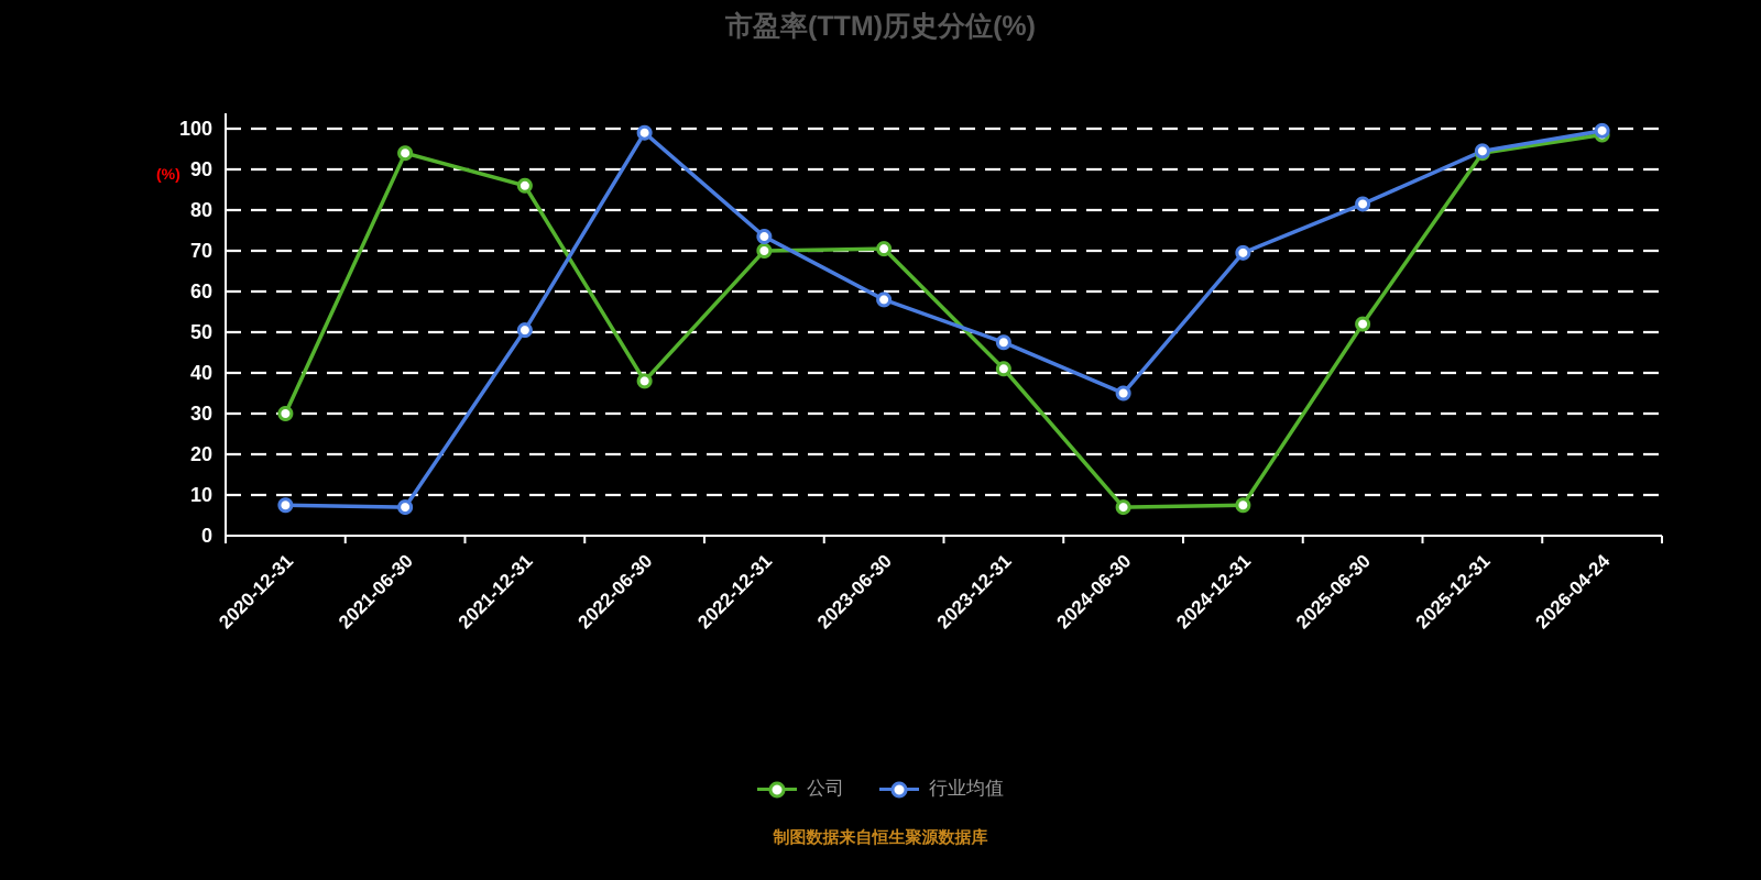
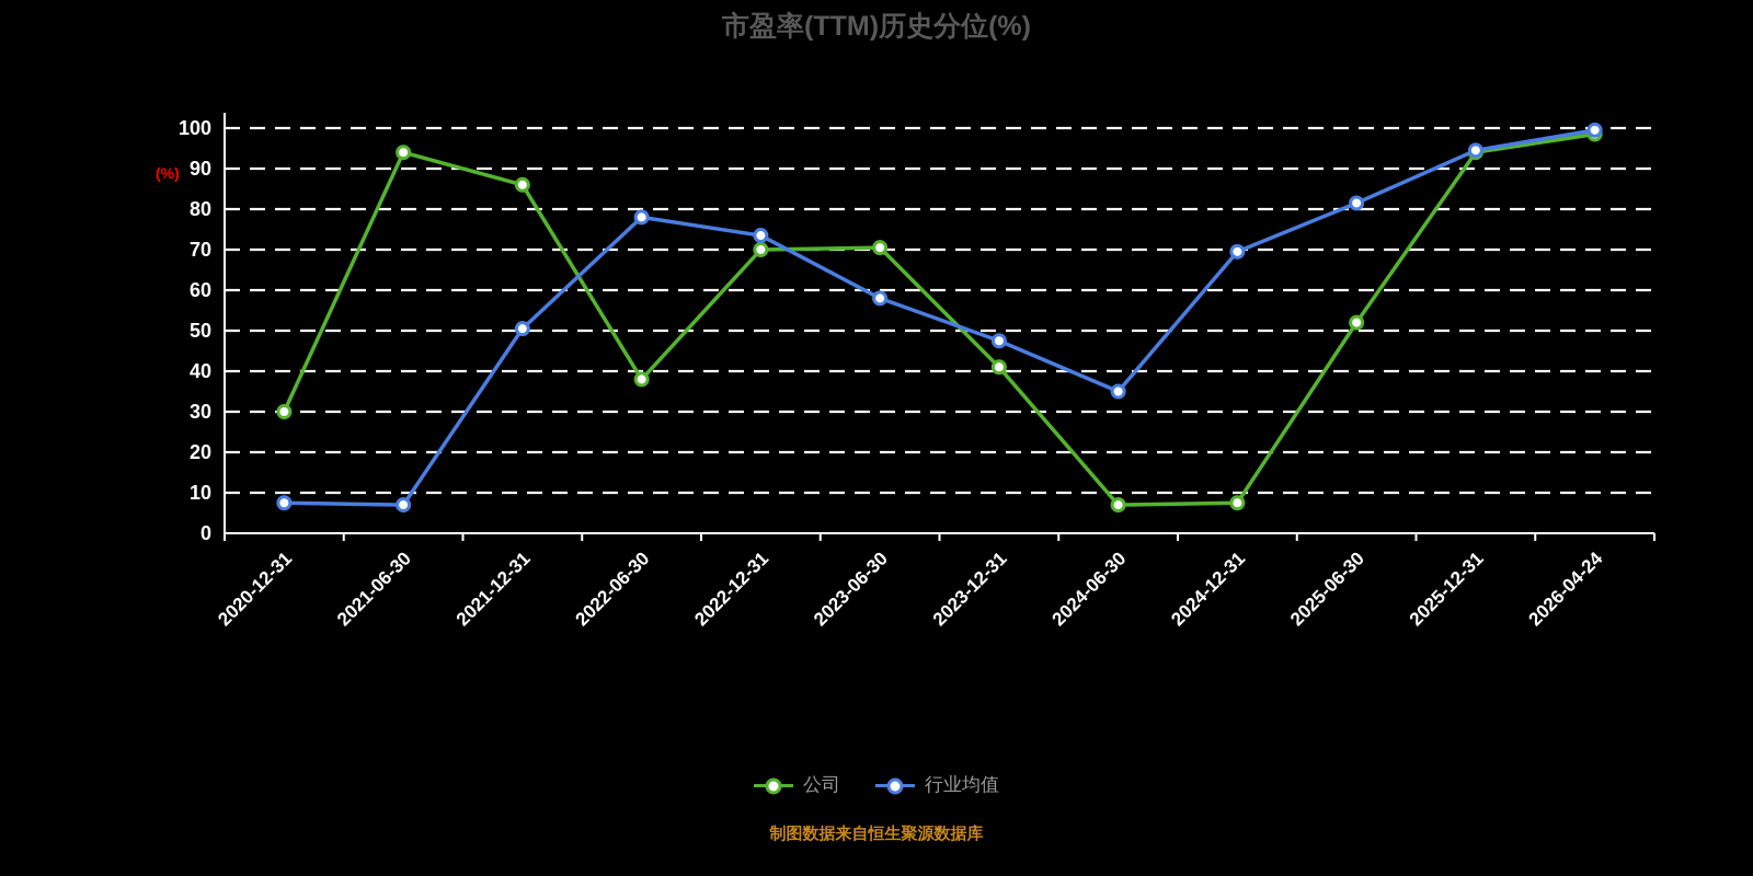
行业均值/2022-06-30: 99 -> 78
